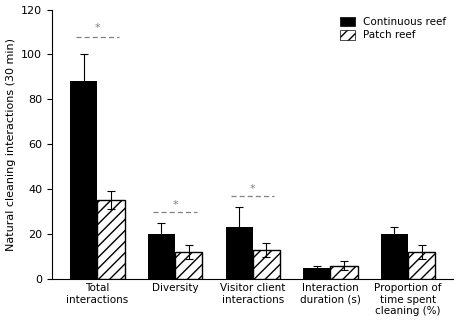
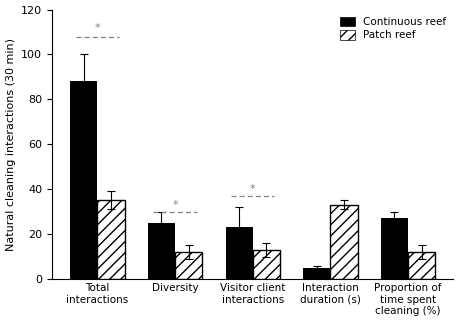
Continuous reef/Diversity: 20 -> 25
Patch reef/Interaction duration (s): 6 -> 33
Continuous reef/Proportion of time spent cleaning (%): 20 -> 27
